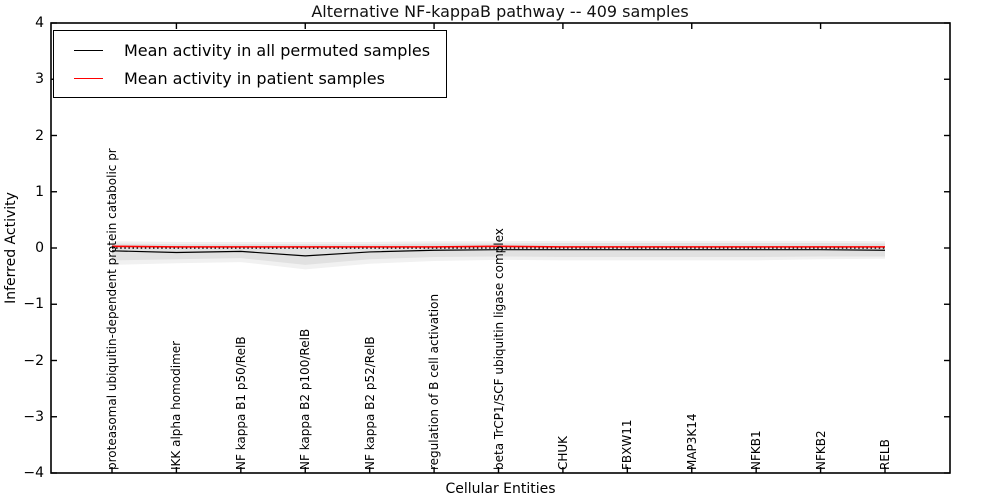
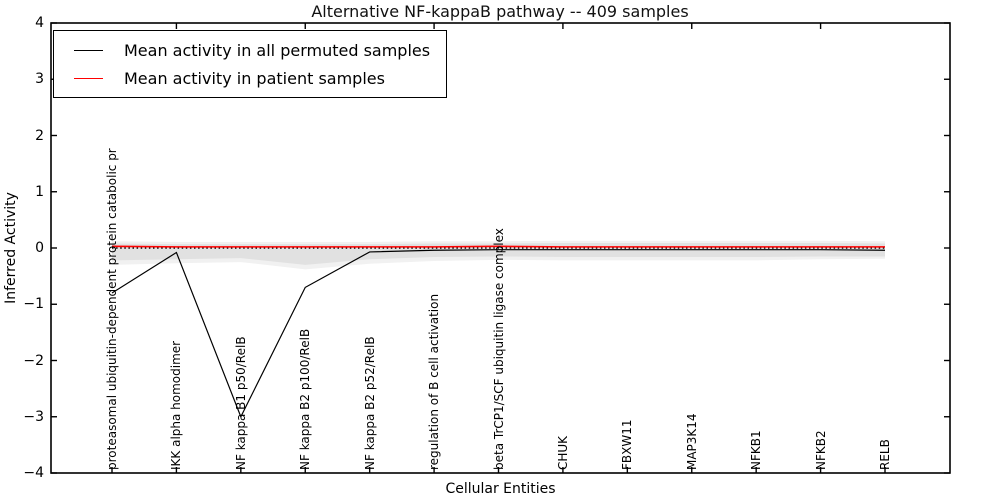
Mean activity in all permuted samples/proteasomal ubiquitin-dependent protein catabolic pr: -0.1 -> -0.8
Mean activity in all permuted samples/NF kappa B1 p50/RelB: -0.1 -> -3.0
Mean activity in all permuted samples/NF kappa B2 p100/RelB: -0.1 -> -0.7
